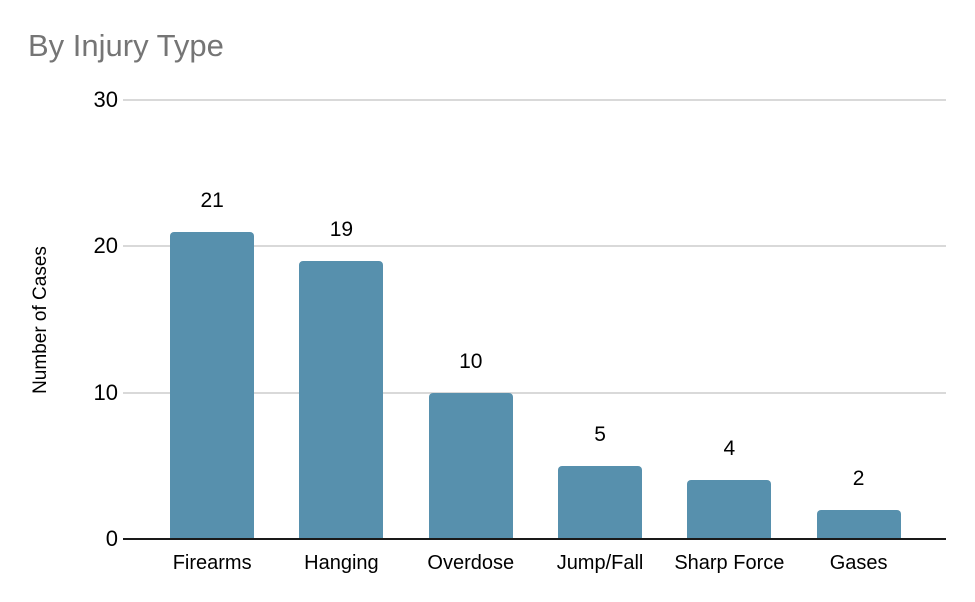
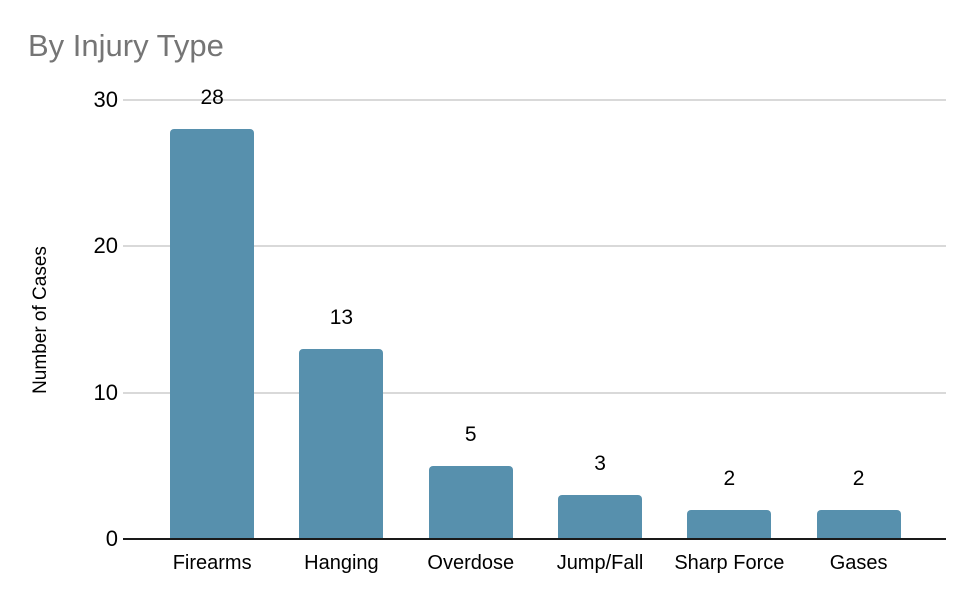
Firearms: 21 -> 28
Hanging: 19 -> 13
Overdose: 10 -> 5
Jump/Fall: 5 -> 3
Sharp Force: 4 -> 2
